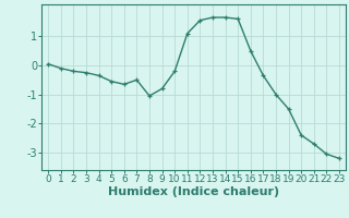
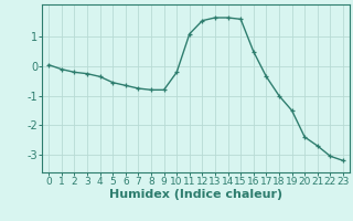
7: -0.50 -> -0.75
8: -1.05 -> -0.80
